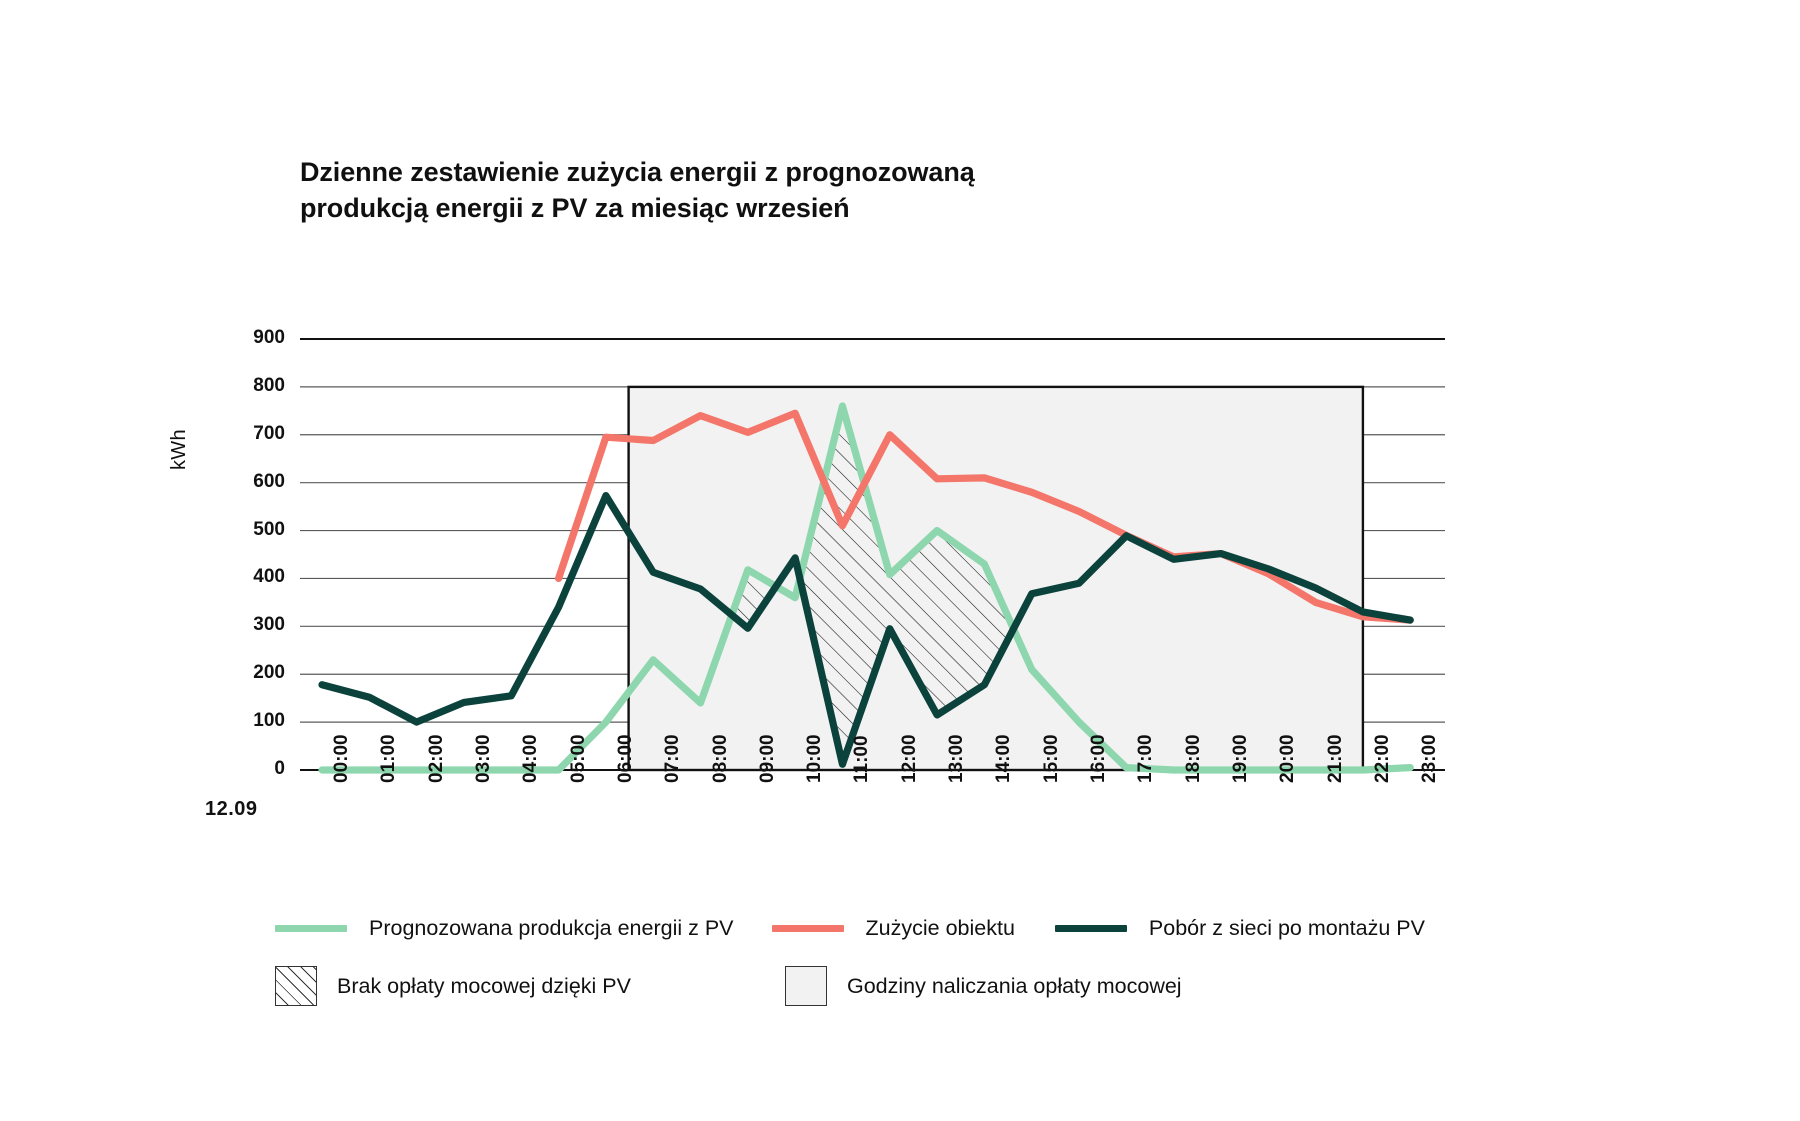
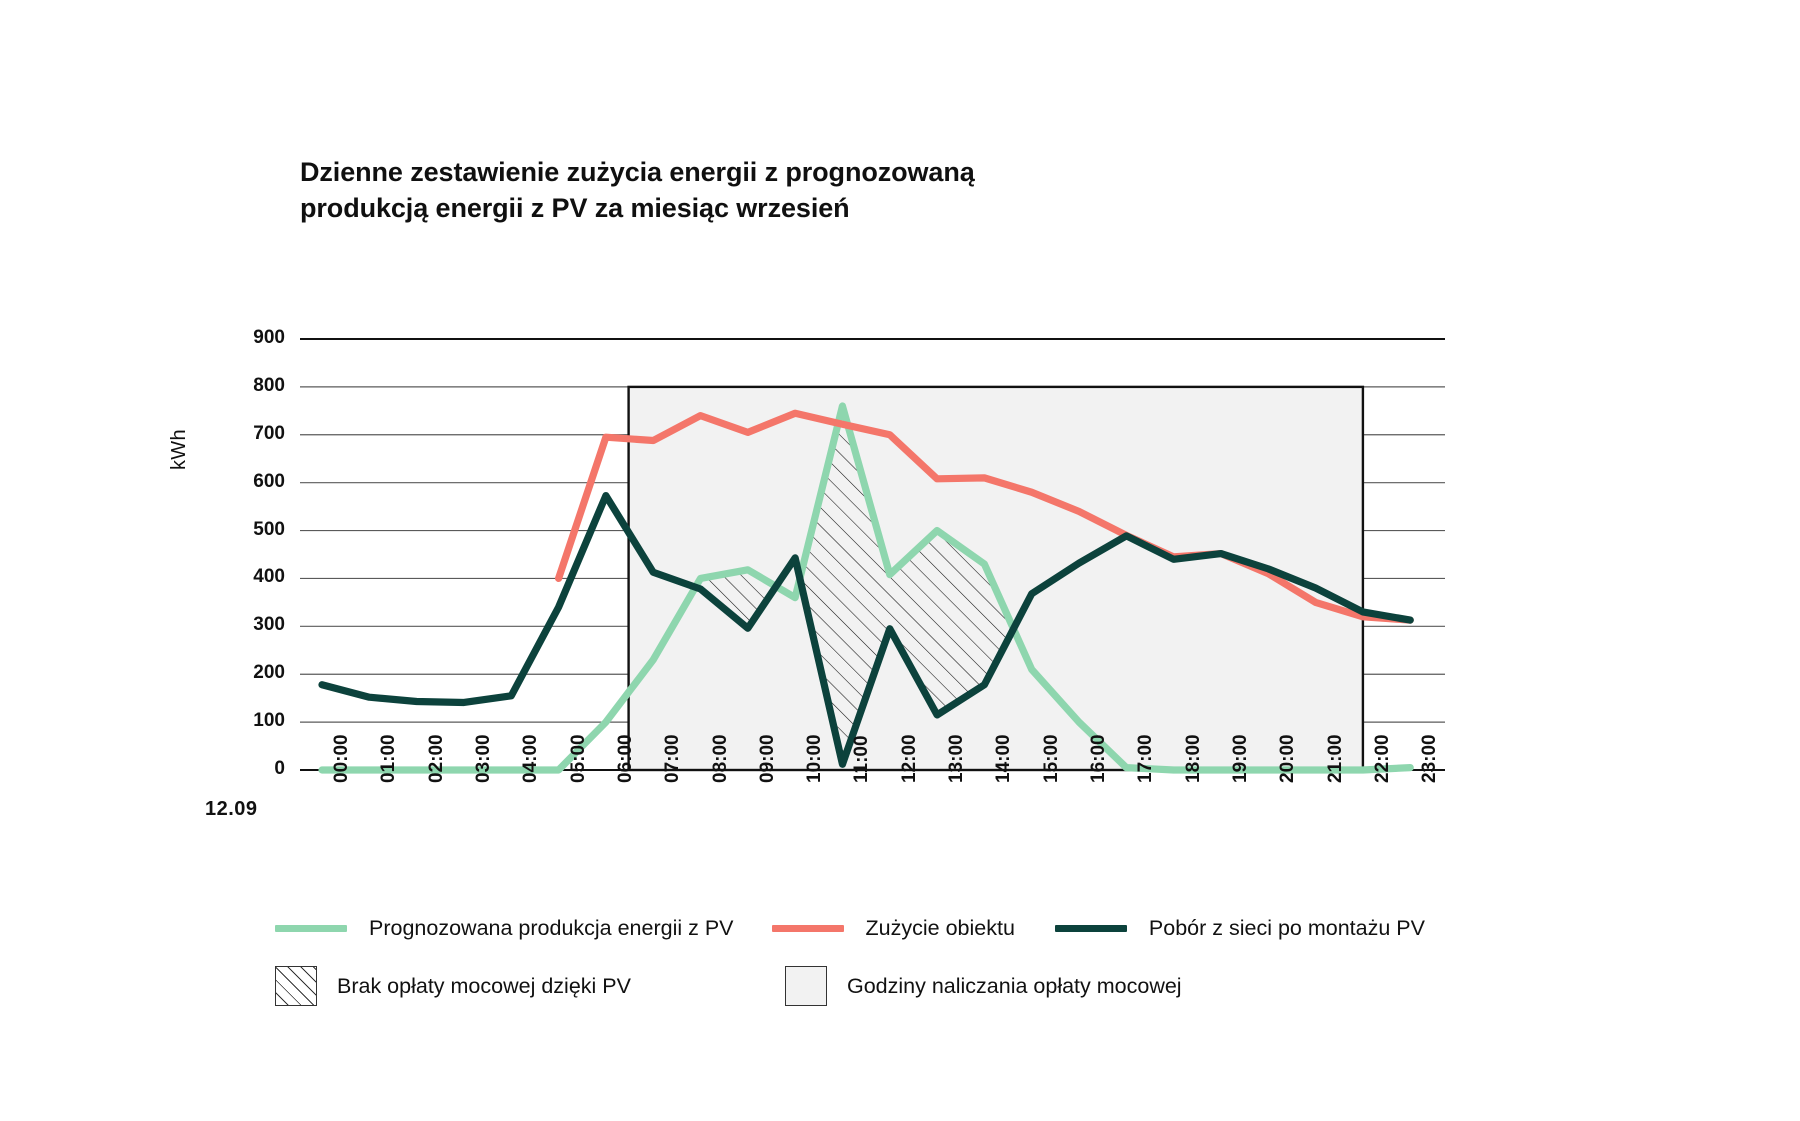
Pobór z sieci po montażu PV/02:00: 100 -> 140
Prognozowana produkcja energii z PV/08:00: 140 -> 400
Zużycie obiektu/11:00: 510 -> 720
Pobór z sieci po montażu PV/16:00: 390 -> 430
